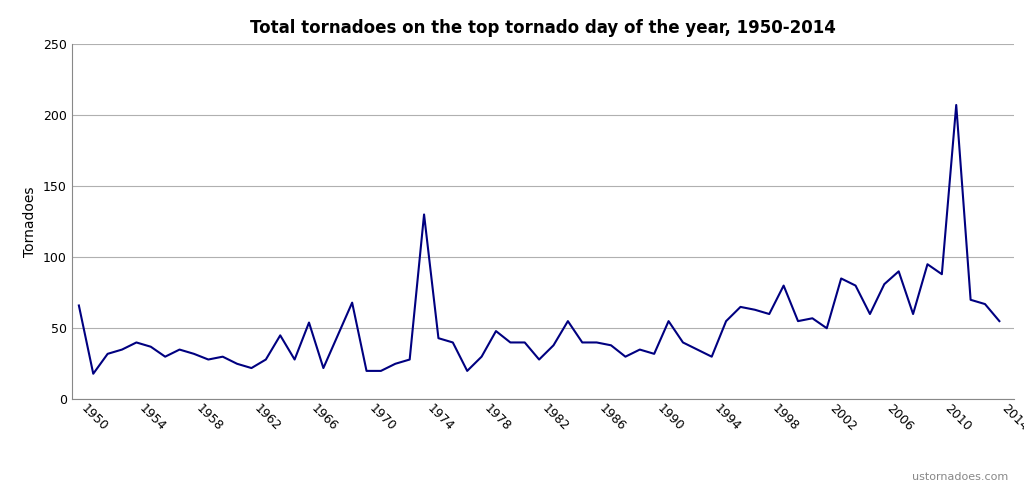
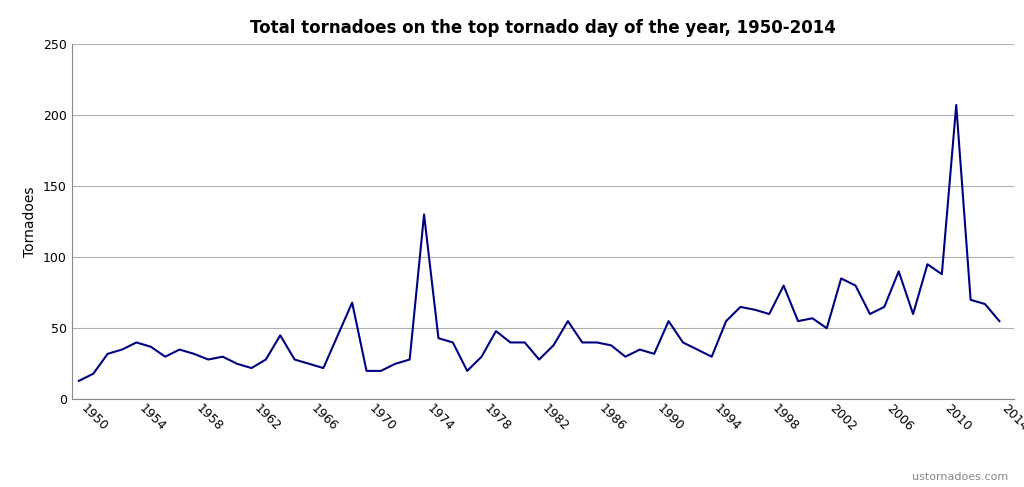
1950: 66 -> 13
1966: 54 -> 25
2006: 81 -> 65
